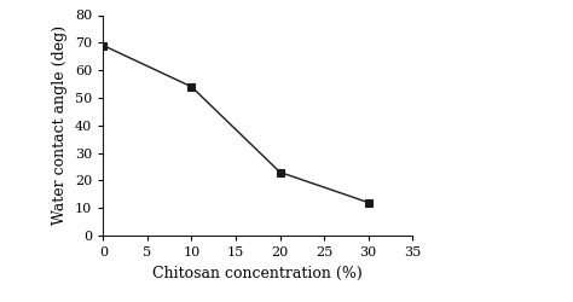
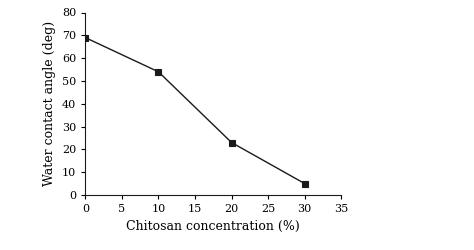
30: 12 -> 5
